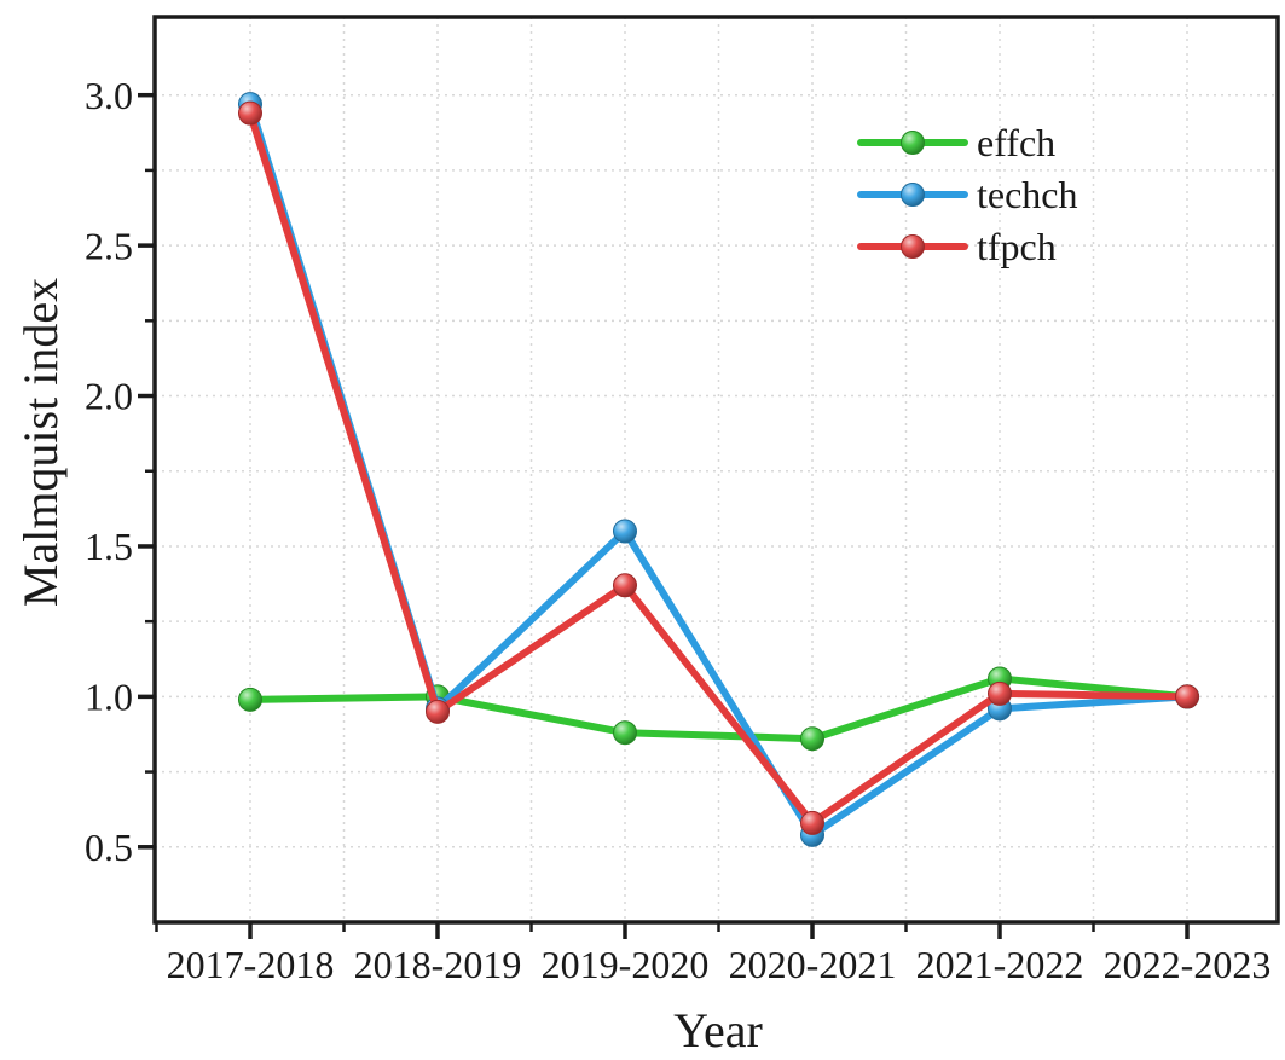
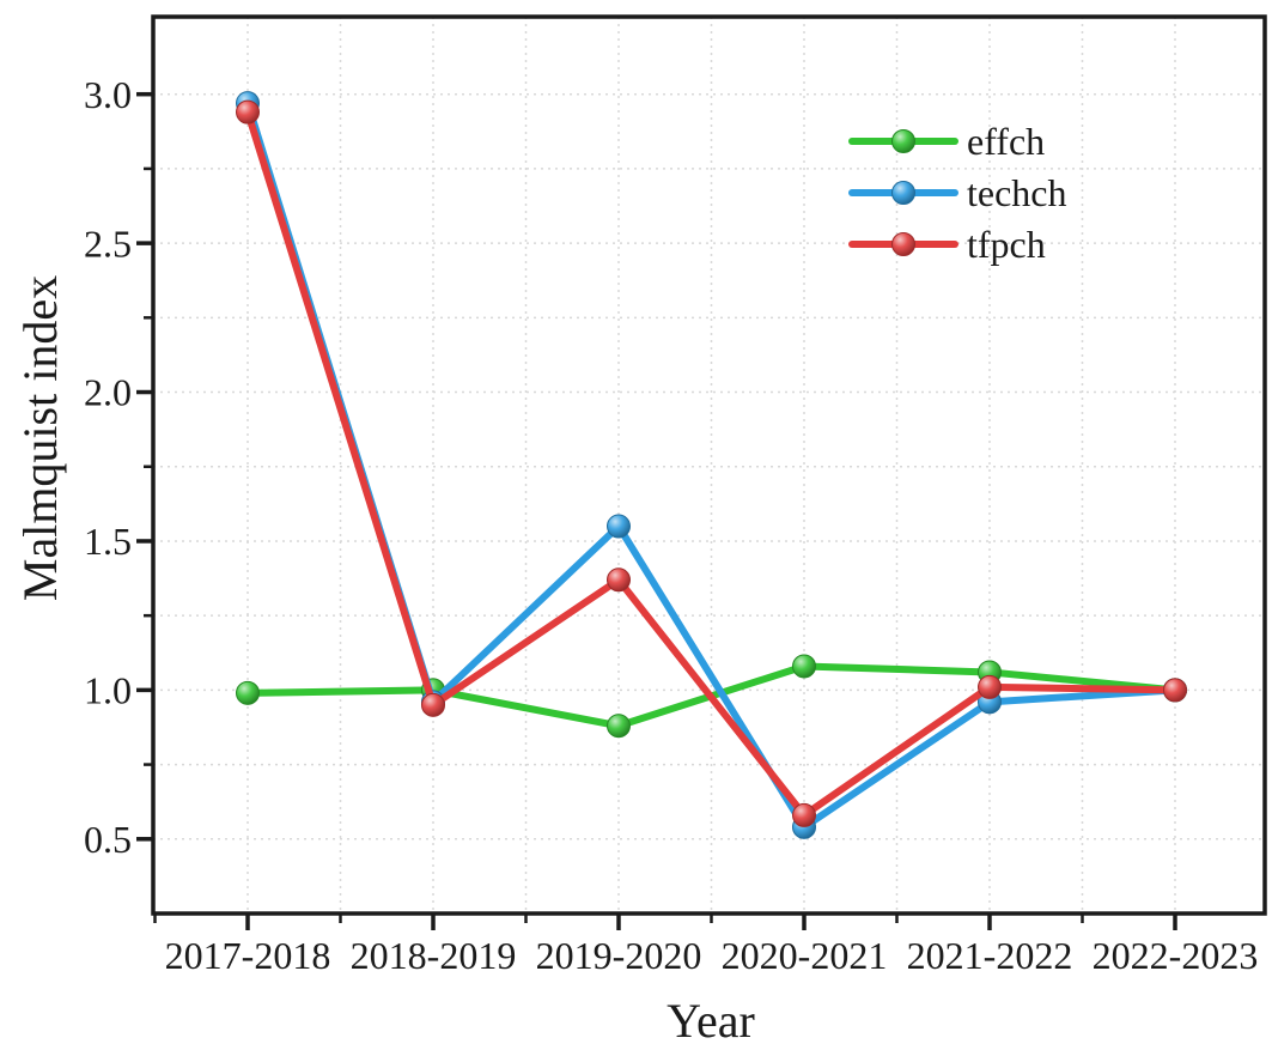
effch/2020-2021: 0.86 -> 1.08
